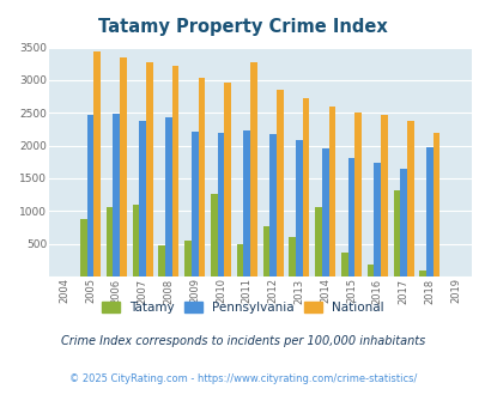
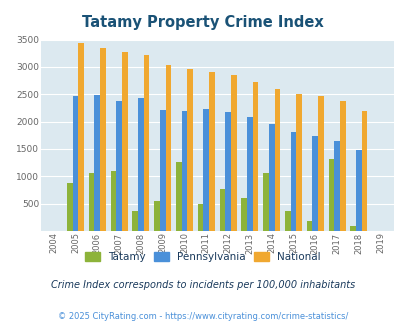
Tatamy/2008: 480 -> 370
National/2011: 3280 -> 2900
Pennsylvania/2018: 1980 -> 1490
